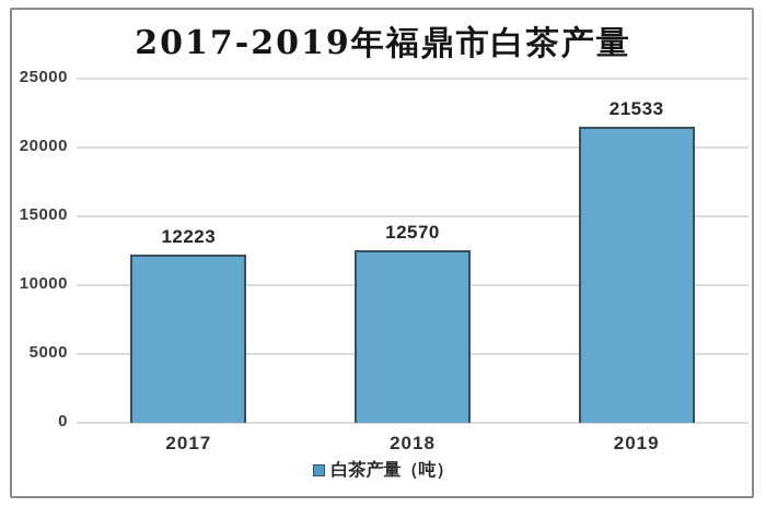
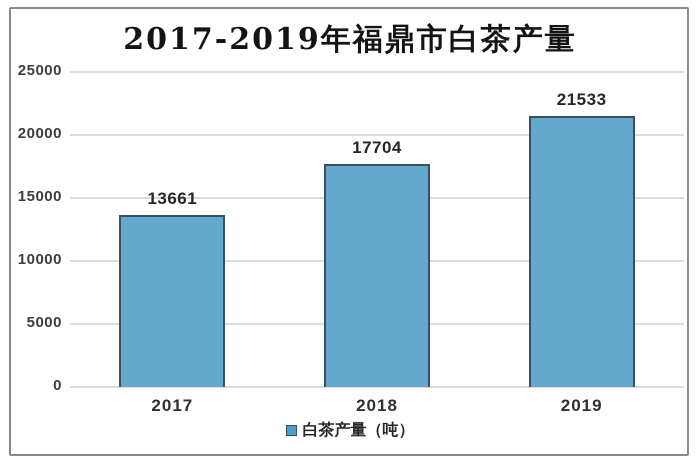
2017: 12223 -> 13661
2018: 12570 -> 17704
